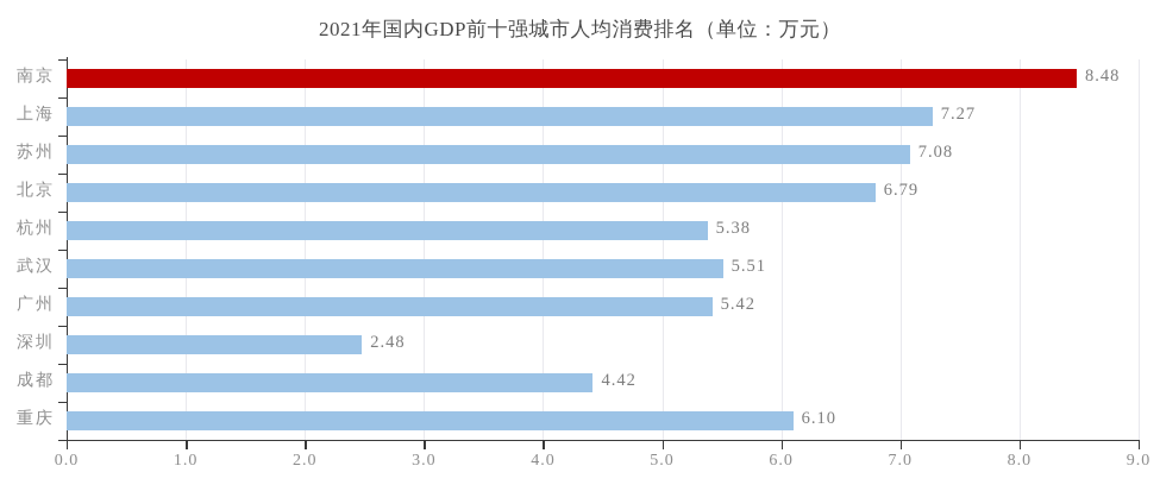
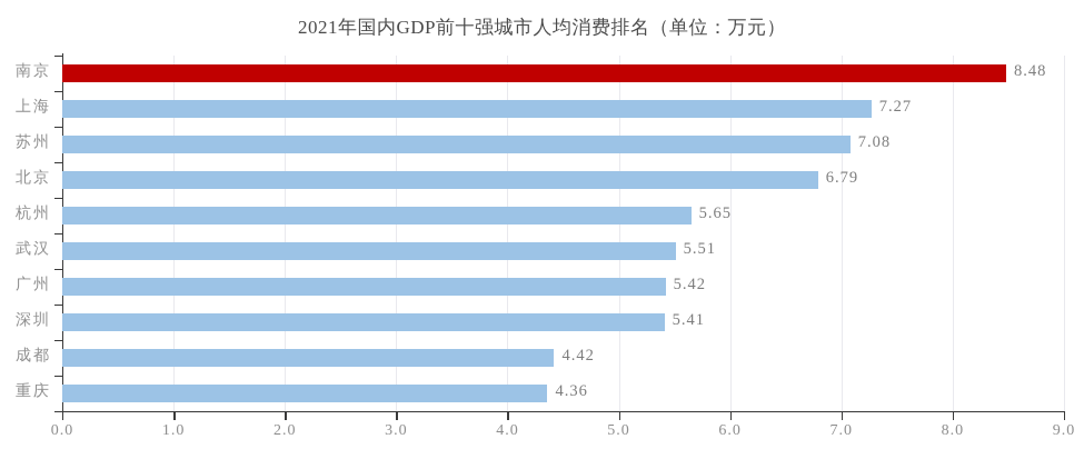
杭州: 5.38 -> 5.65
深圳: 2.48 -> 5.41
重庆: 6.10 -> 4.36
